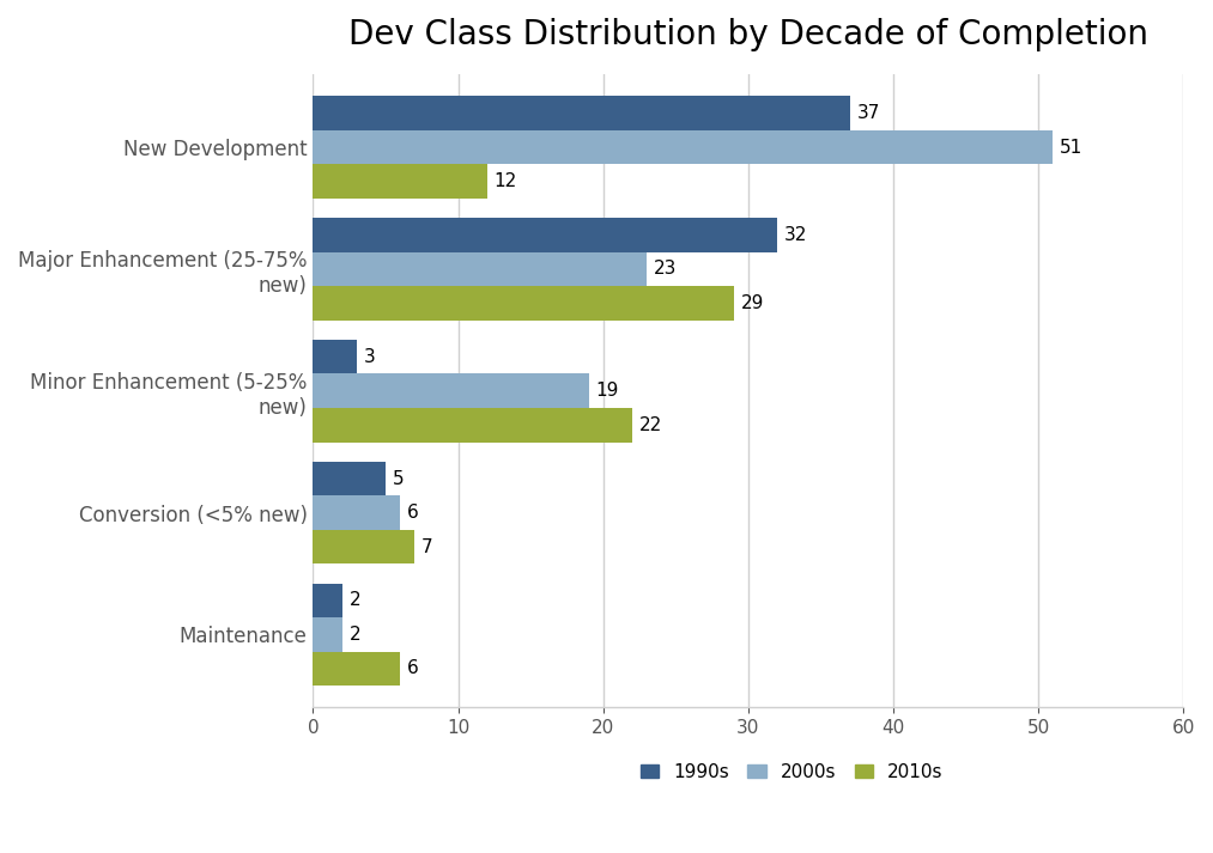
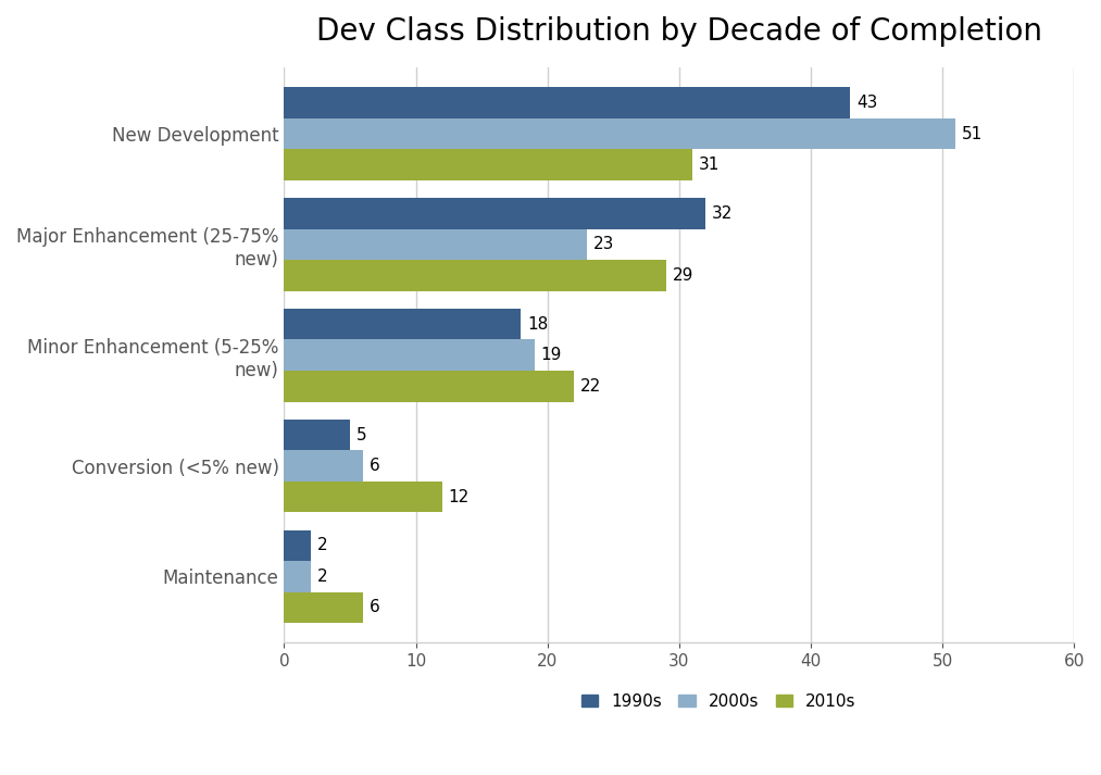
1990s/New Development: 37 -> 43
2010s/New Development: 12 -> 31
1990s/Minor Enhancement (5-25% new): 3 -> 18
2010s/Conversion (<5% new): 7 -> 12
